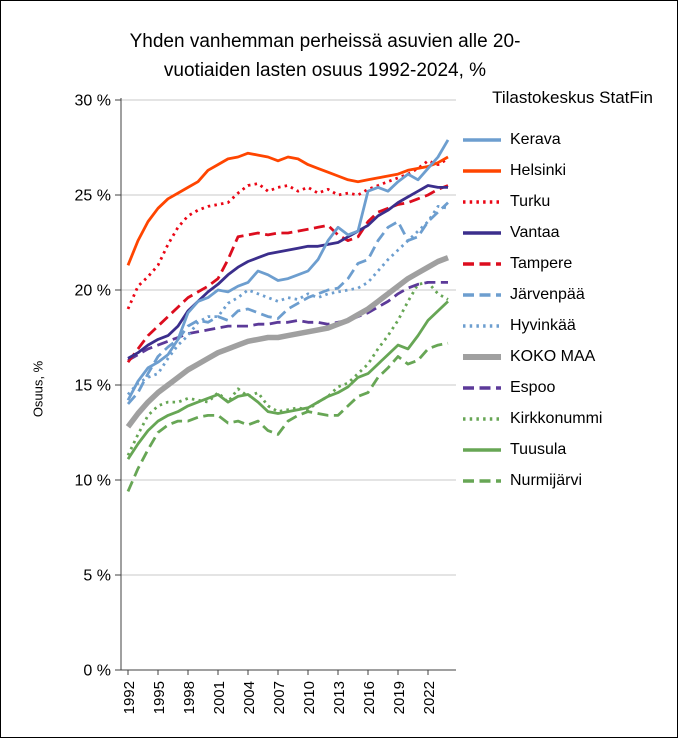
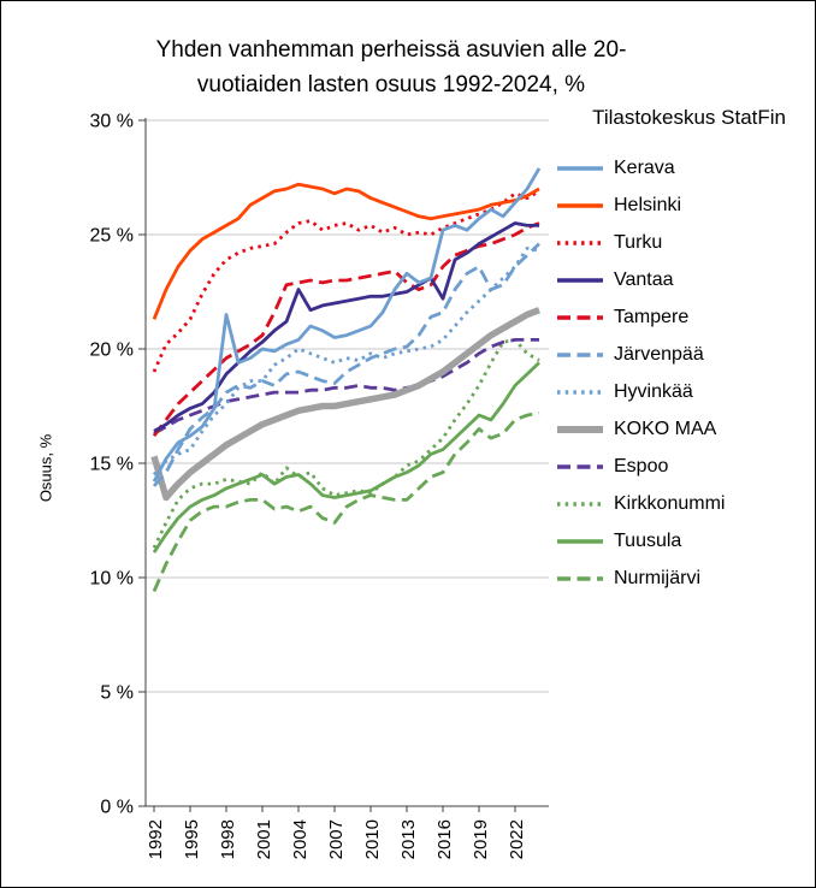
KOKO MAA/1992: 12.8% -> 15.3%
Kerava/1998: 18.8% -> 21.5%
Vantaa/2004: 21.5% -> 22.6%
Vantaa/2016: 23.4% -> 22.2%
